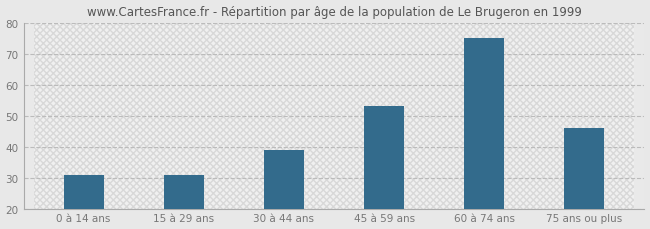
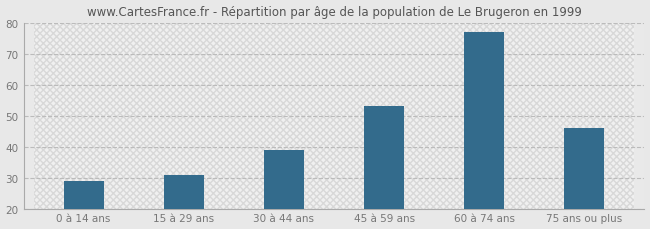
0 à 14 ans: 31 -> 29
60 à 74 ans: 75 -> 77
